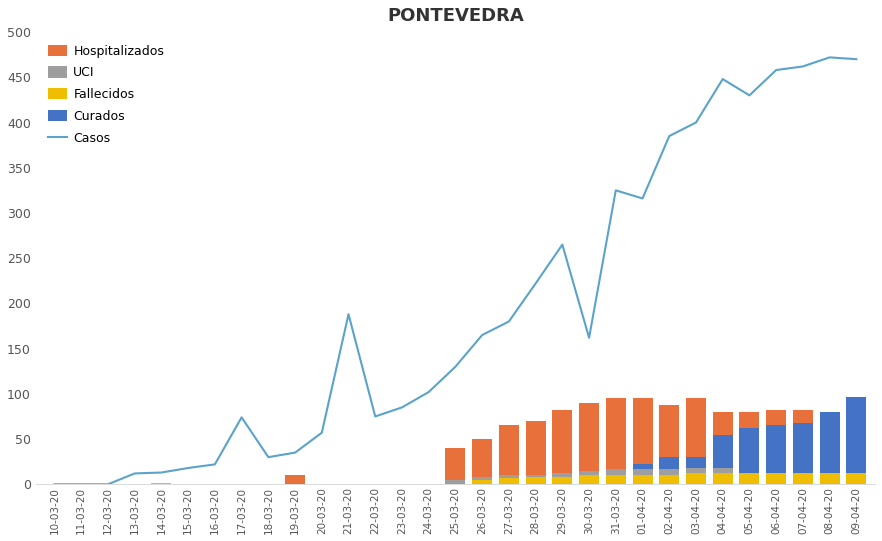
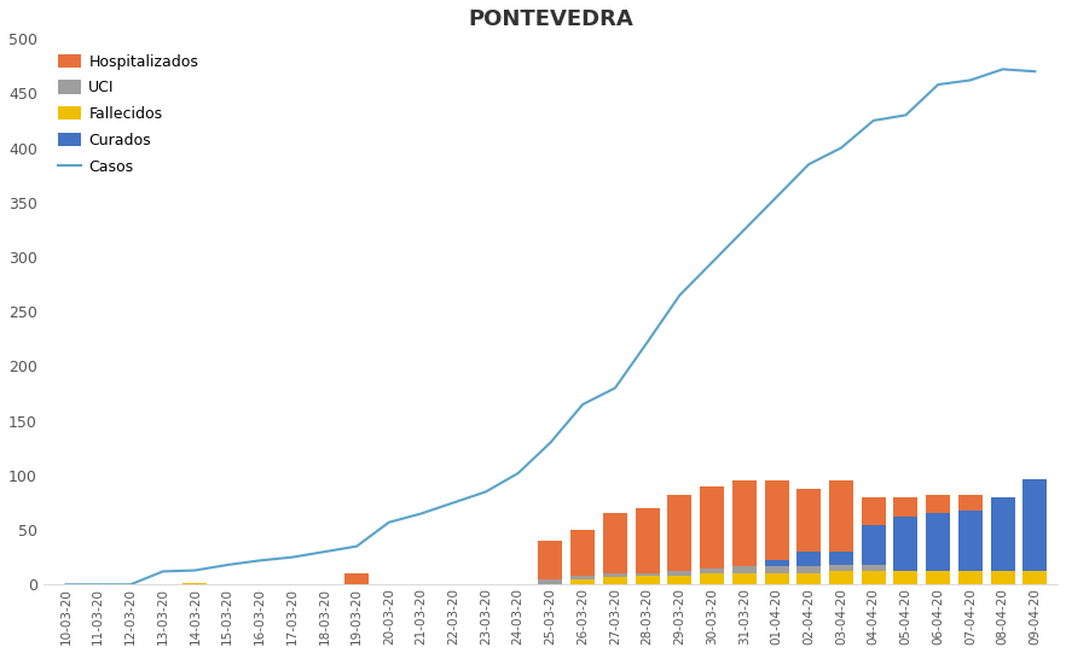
Casos/17-03-20: 74 -> 25
Casos/21-03-20: 188 -> 65
Casos/30-03-20: 162 -> 295
Casos/01-04-20: 316 -> 355
Casos/04-04-20: 448 -> 425
